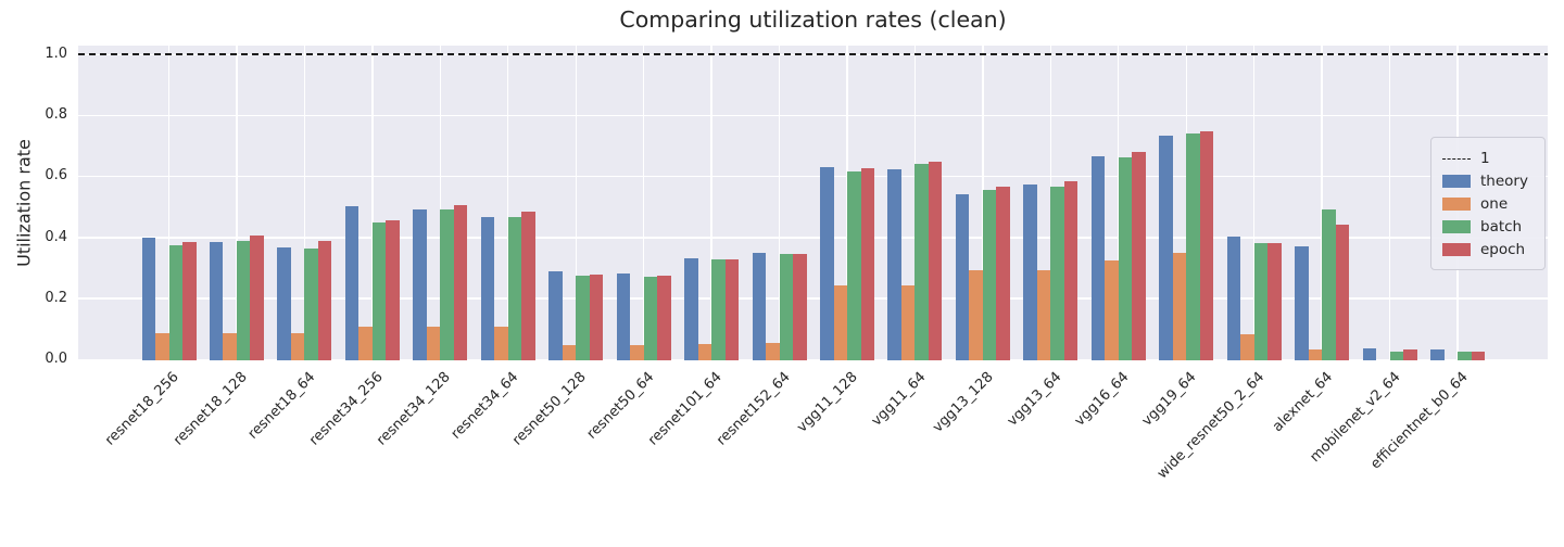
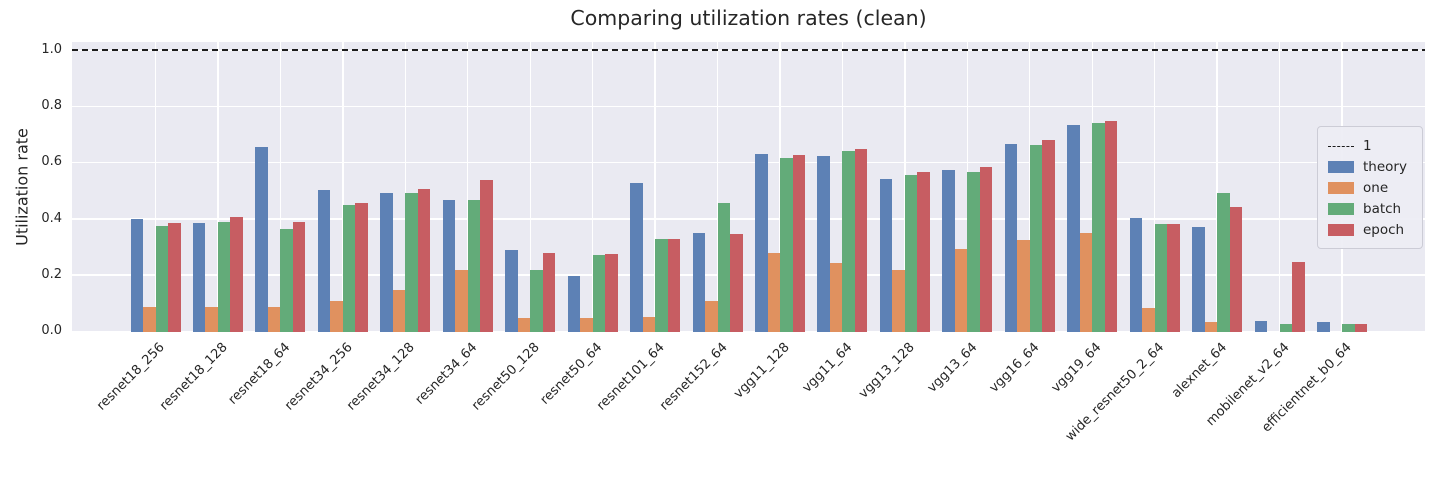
theory/resnet18_64: 0.37 -> 0.66
one/resnet34_128: 0.11 -> 0.15
one/resnet34_64: 0.11 -> 0.22
epoch/resnet34_64: 0.49 -> 0.54
batch/resnet50_128: 0.28 -> 0.22
theory/resnet50_64: 0.29 -> 0.20
theory/resnet101_64: 0.34 -> 0.53
one/resnet152_64: 0.06 -> 0.11
batch/resnet152_64: 0.35 -> 0.46
one/vgg11_128: 0.25 -> 0.28
one/vgg13_128: 0.30 -> 0.22
epoch/mobilenet_v2_64: 0.03 -> 0.25
